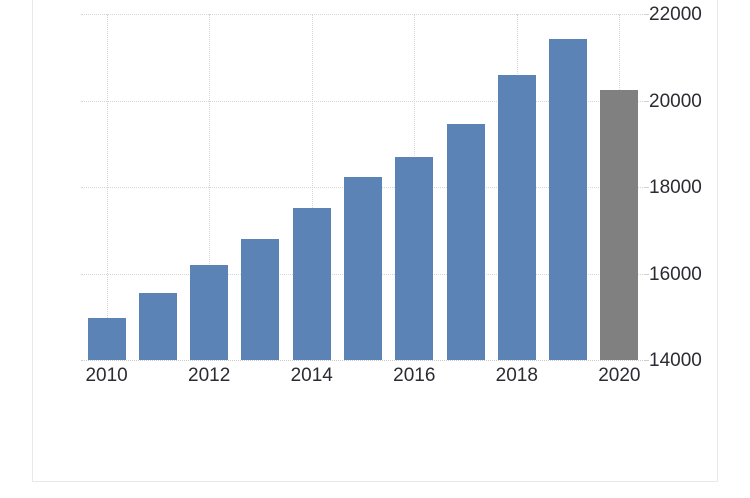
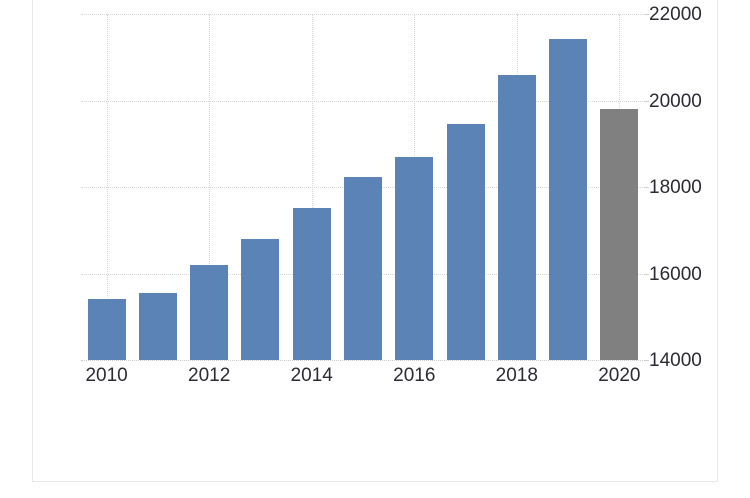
2010: 15000 -> 15400
2020: 20200 -> 19800
